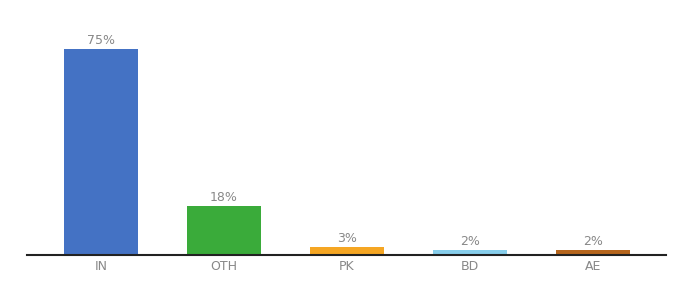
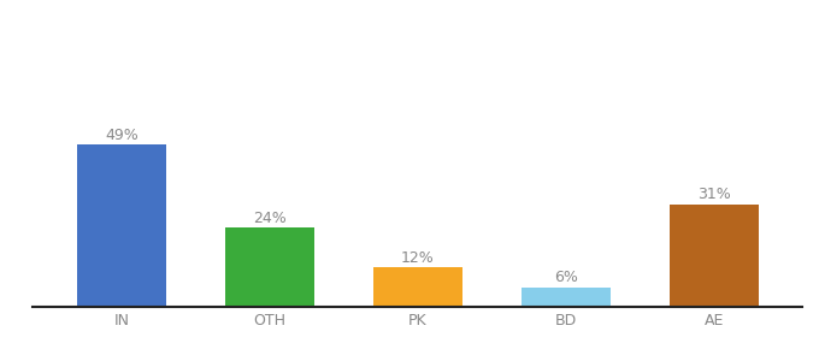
IN: 75% -> 49%
OTH: 18% -> 24%
PK: 3% -> 12%
BD: 2% -> 6%
AE: 2% -> 31%
